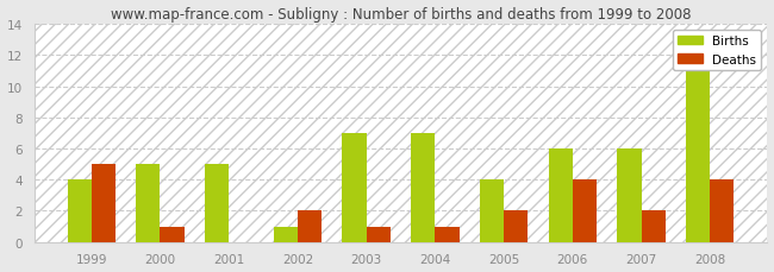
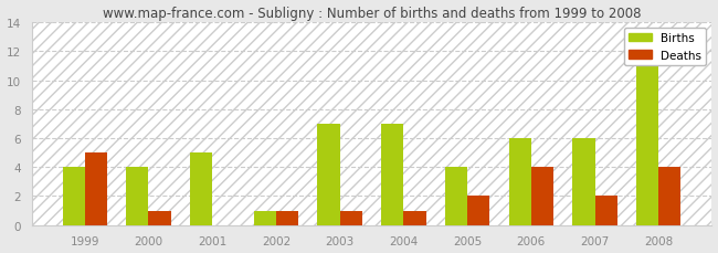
Births/2000: 5 -> 4
Deaths/2002: 2 -> 1
